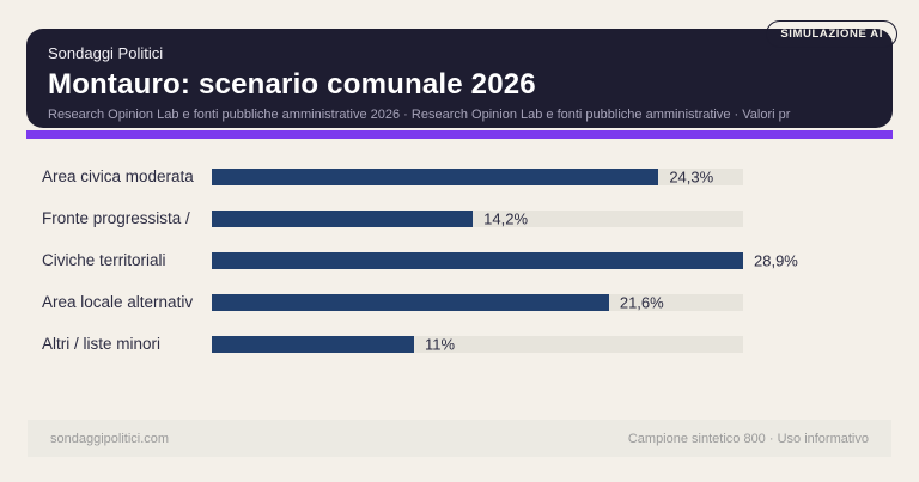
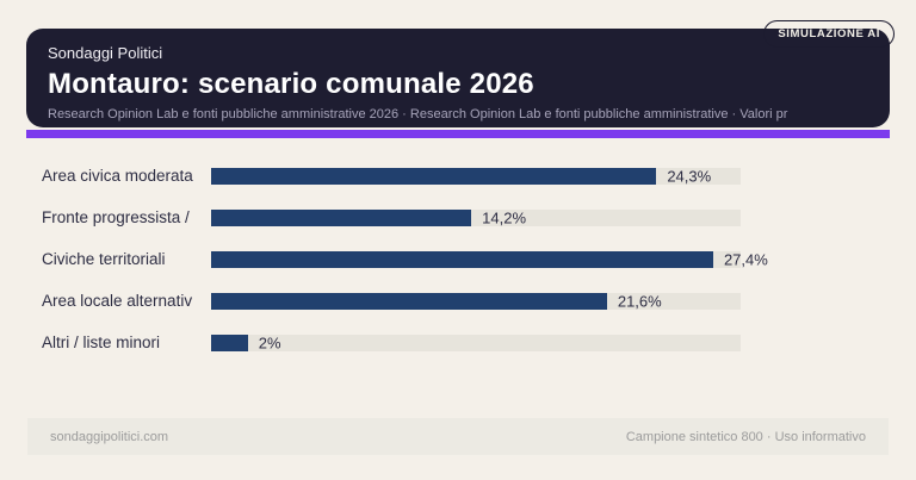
Civiche territoriali: 28,9% -> 27,4%
Altri / liste minori: 11% -> 2%
